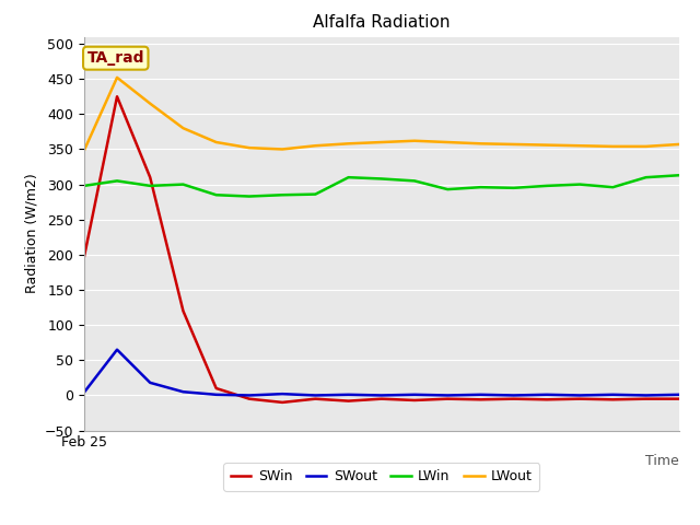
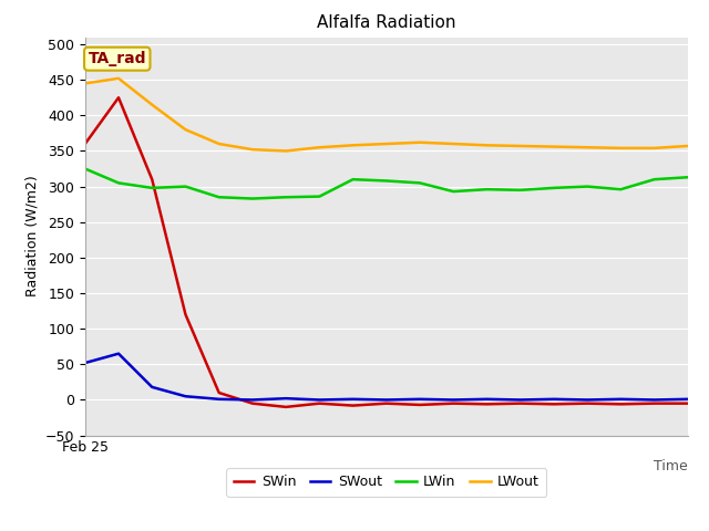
SWin/Feb 25: 196 -> 360
SWout/Feb 25: 4 -> 52
LWin/Feb 25: 298 -> 325
LWout/Feb 25: 348 -> 445
